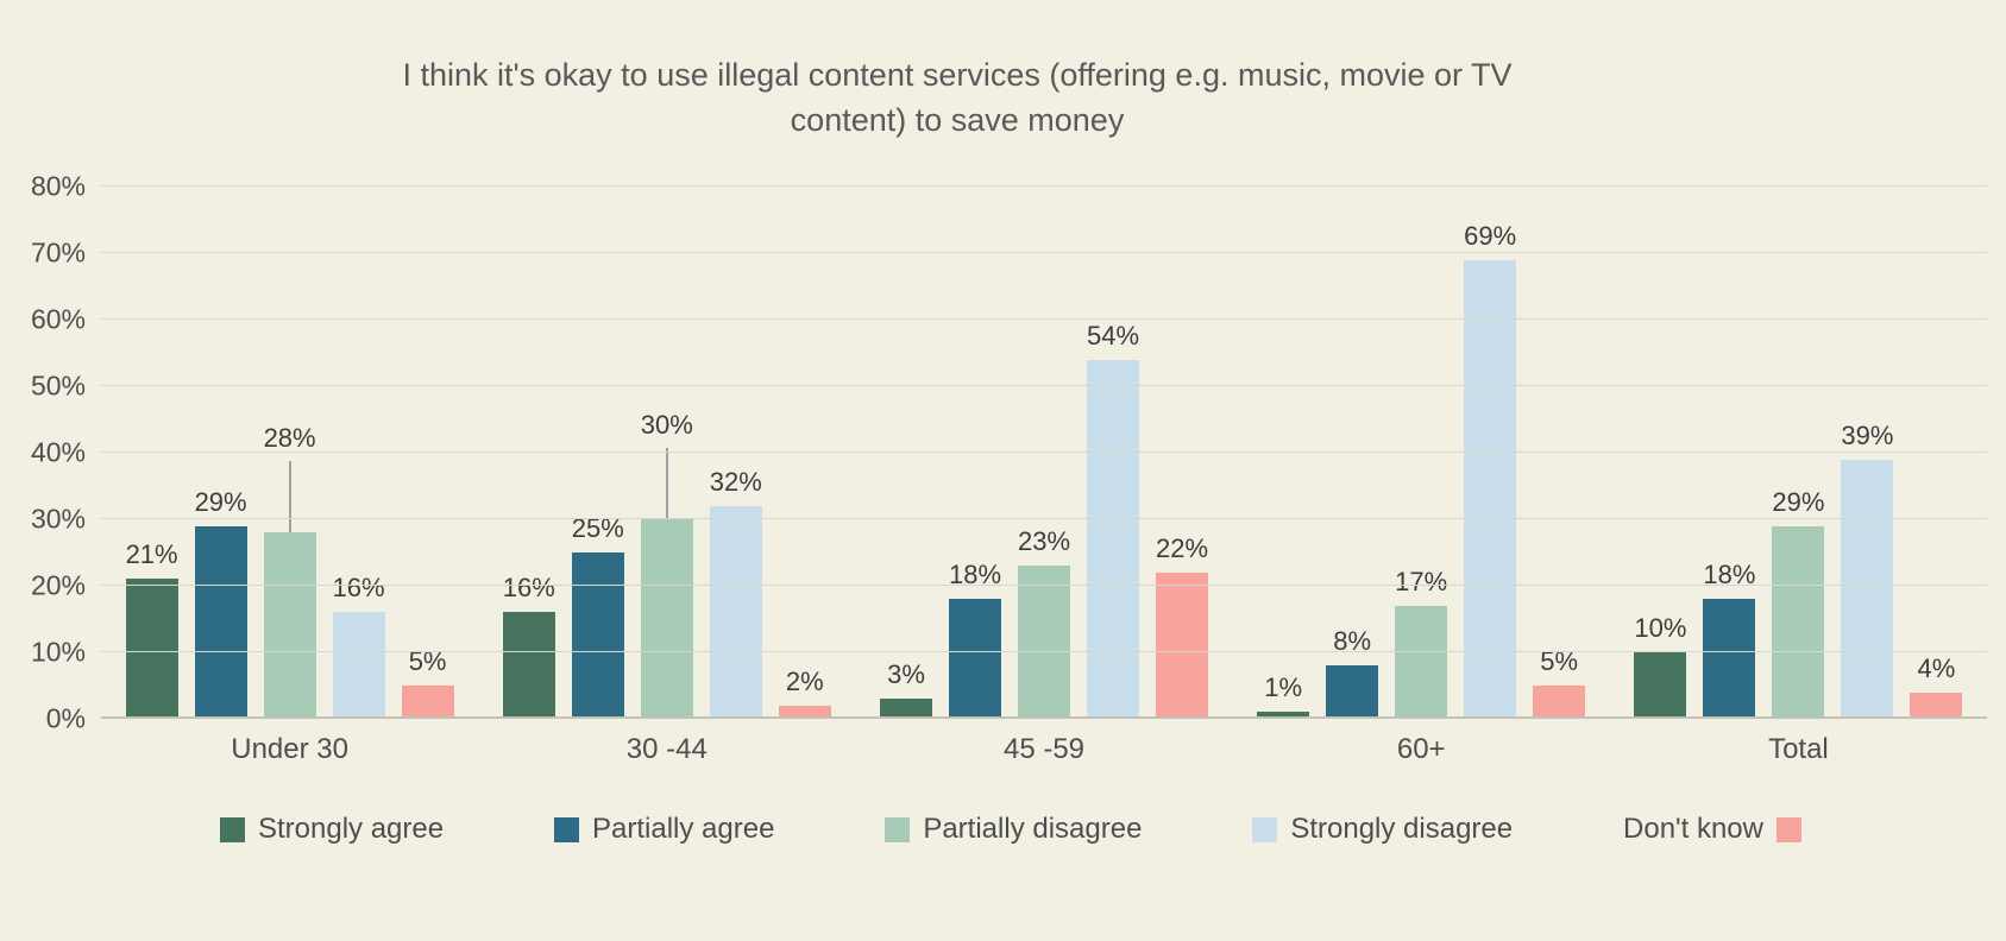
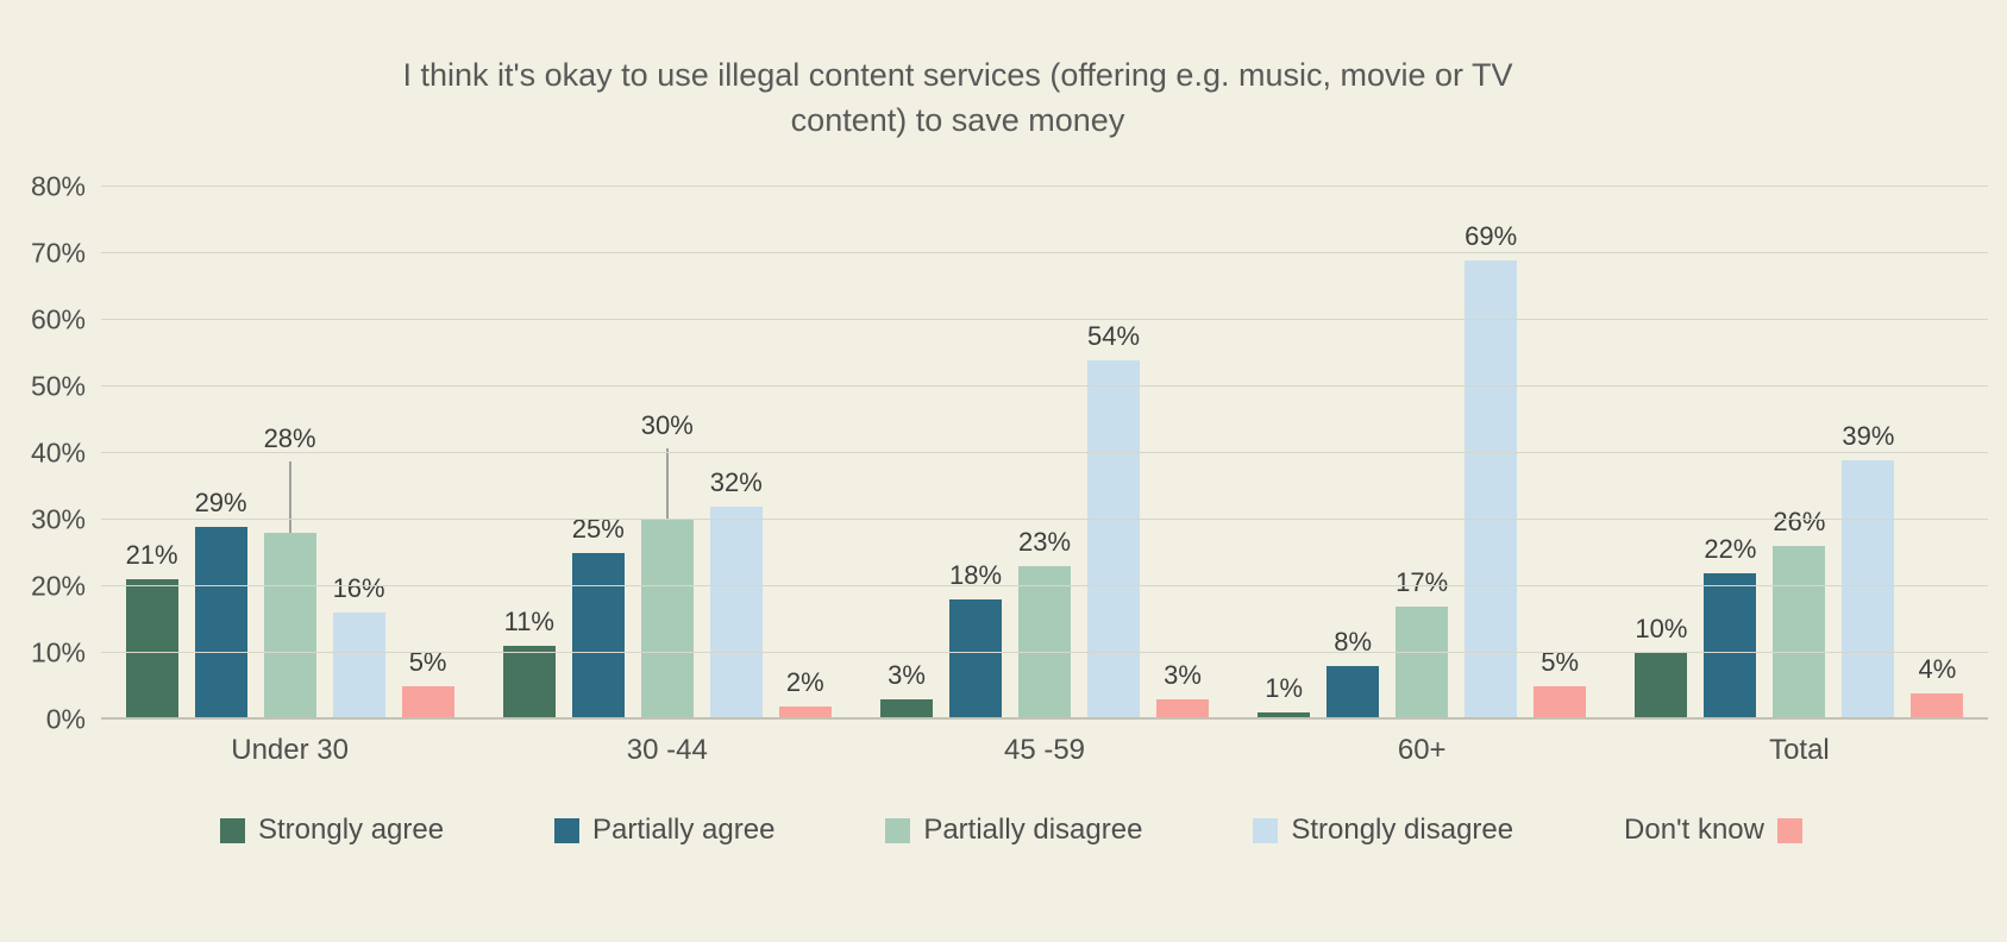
Strongly agree/30 -44: 16% -> 11%
Don't know/45 -59: 22% -> 3%
Partially agree/Total: 18% -> 22%
Partially disagree/Total: 29% -> 26%
